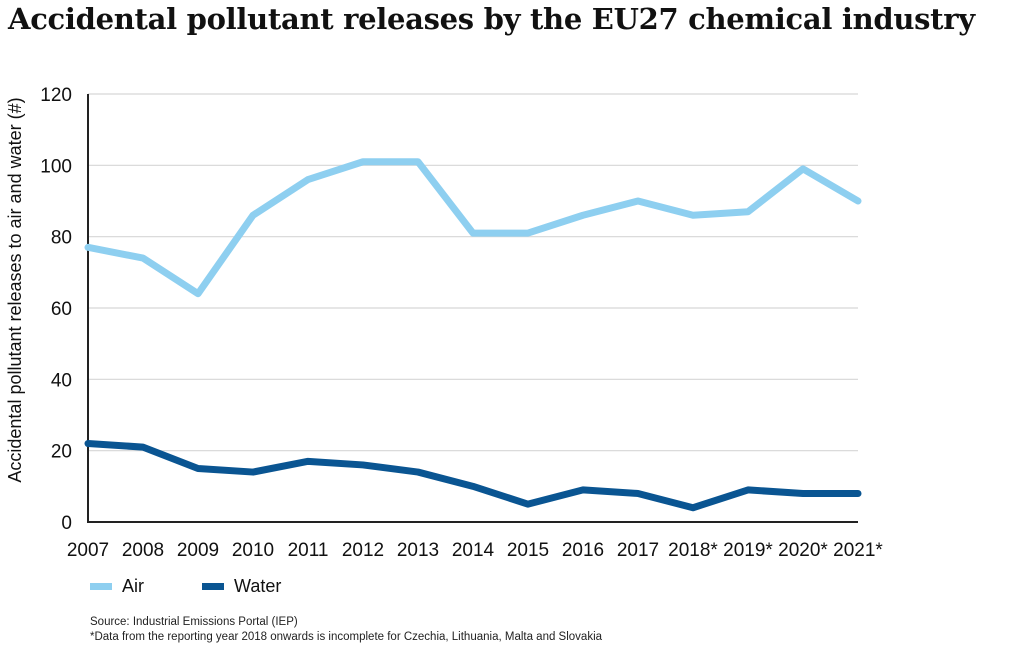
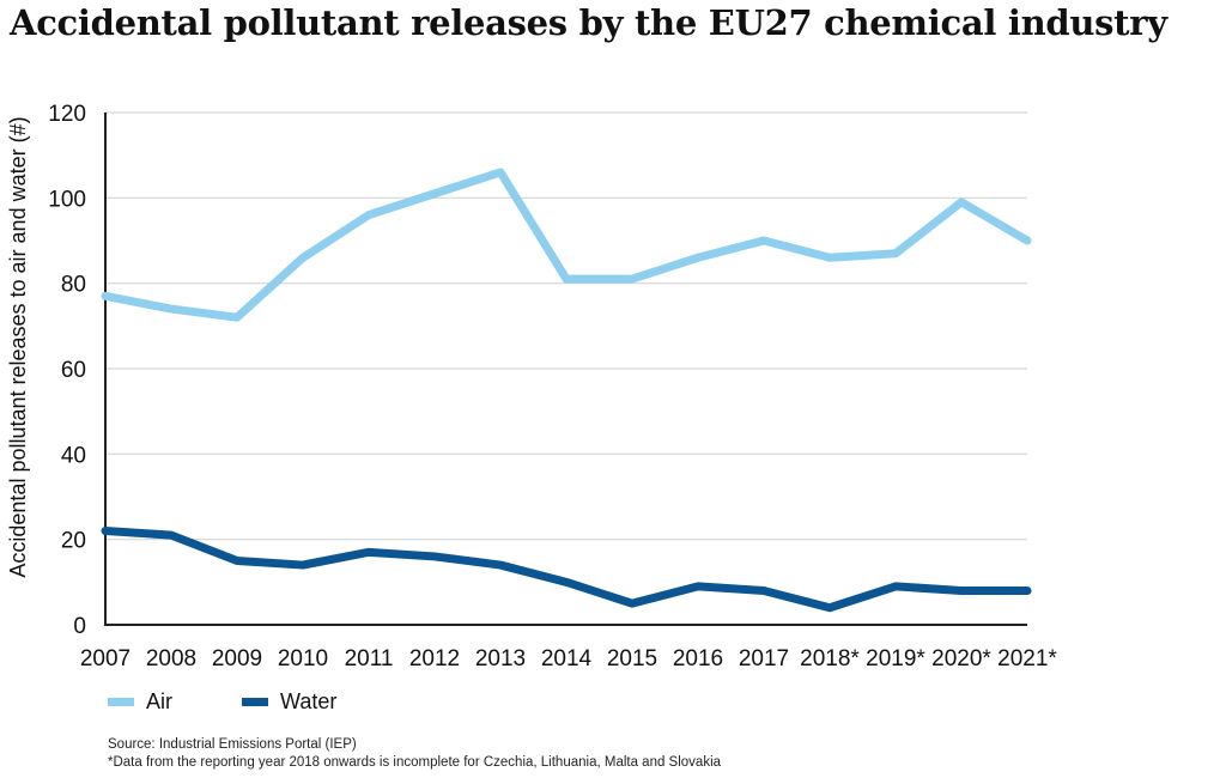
Air/2009: 64 -> 72
Air/2013: 101 -> 106
